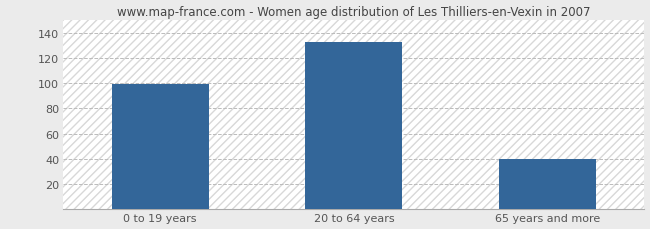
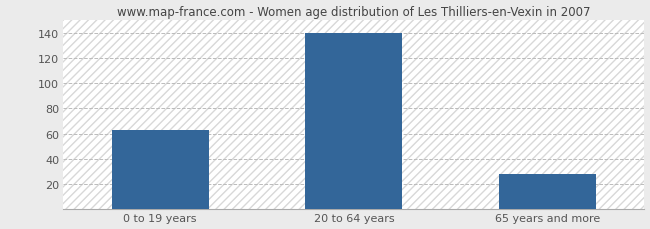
0 to 19 years: 99 -> 63
20 to 64 years: 133 -> 140
65 years and more: 40 -> 28
